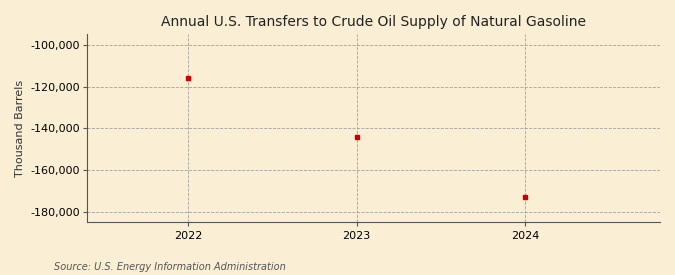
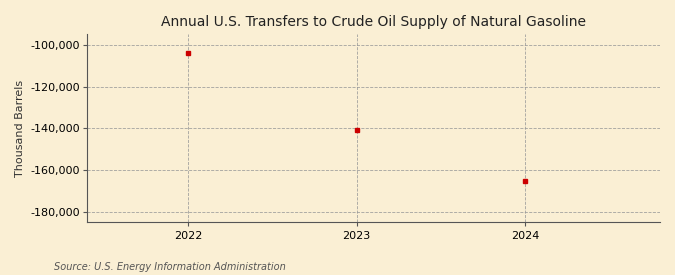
2022: -116,000 -> -104,000
2023: -144,000 -> -141,000
2024: -173,000 -> -165,000
